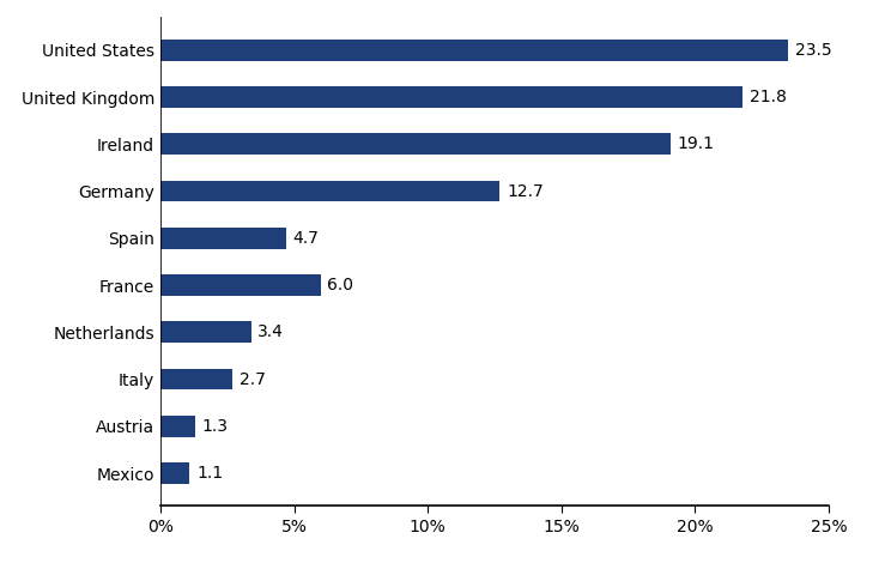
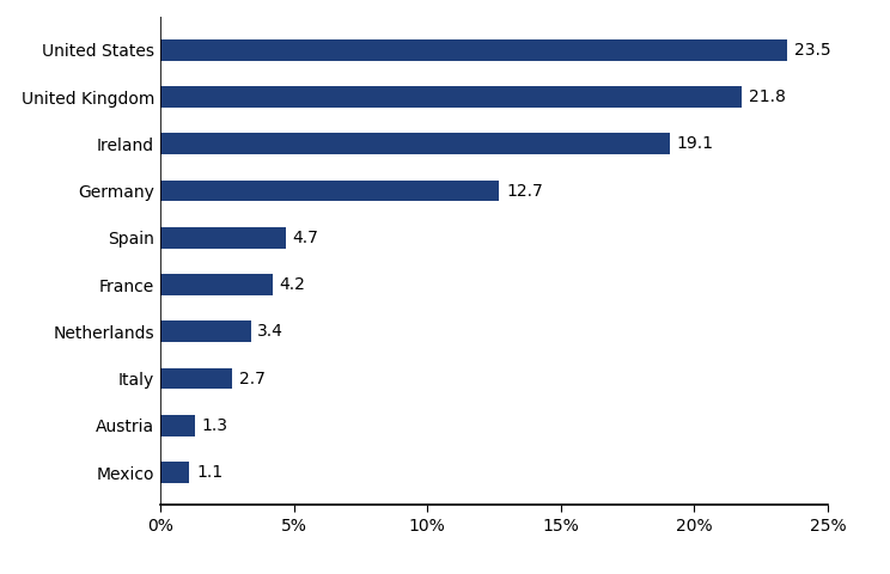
France: 6.0 -> 4.2
